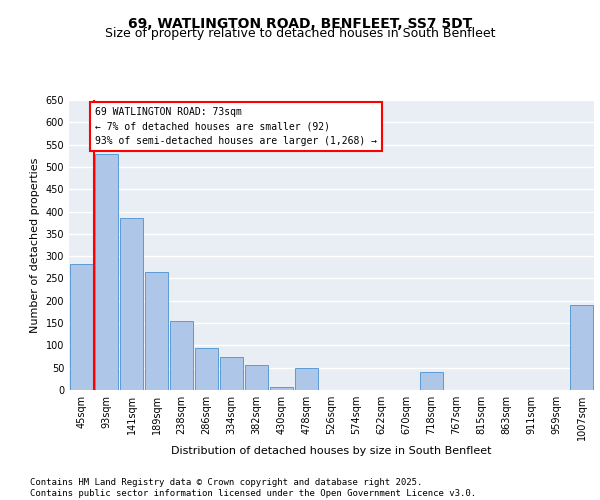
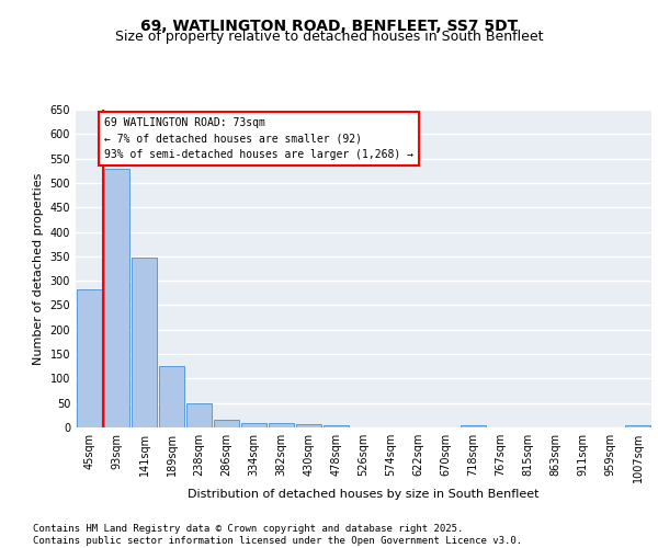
141sqm: 385 -> 348
189sqm: 265 -> 125
238sqm: 155 -> 50
286sqm: 95 -> 16
334sqm: 75 -> 10
382sqm: 55 -> 10
478sqm: 50 -> 4
718sqm: 40 -> 5
1007sqm: 190 -> 4
